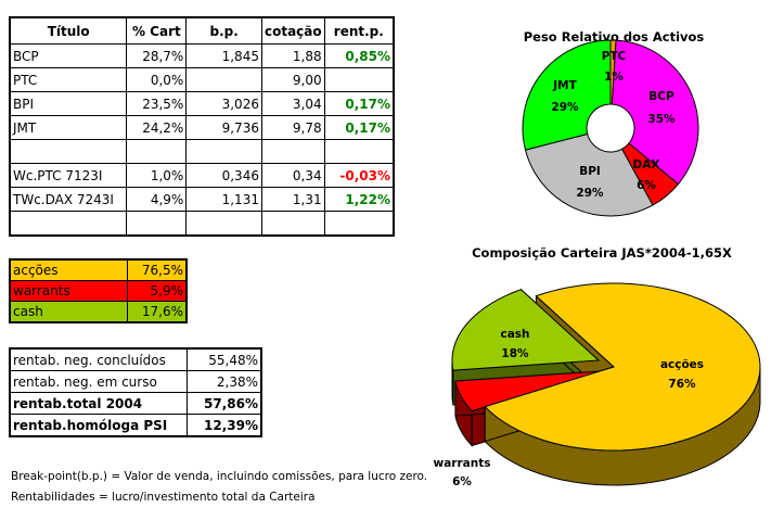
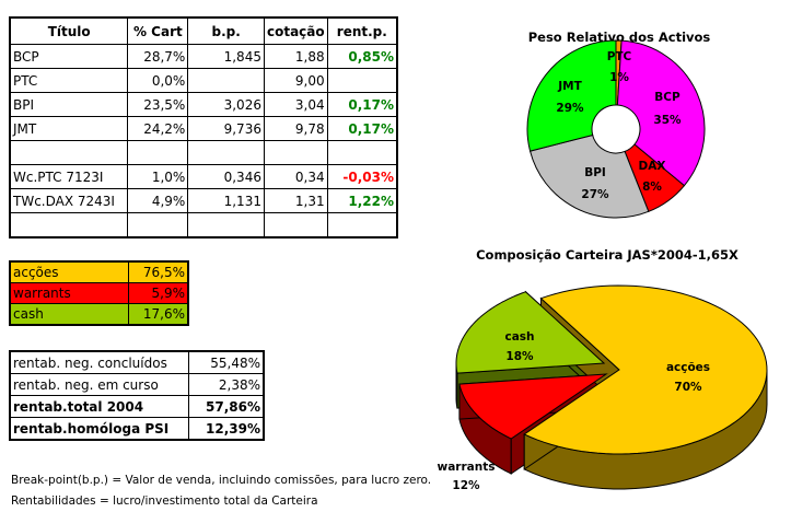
Peso Relativo dos Activos/DAX: 6% -> 8%
Peso Relativo dos Activos/BPI: 29% -> 27%
Composição Carteira JAS*2004-1,65X/acções: 76% -> 70%
Composição Carteira JAS*2004-1,65X/warrants: 6% -> 12%
